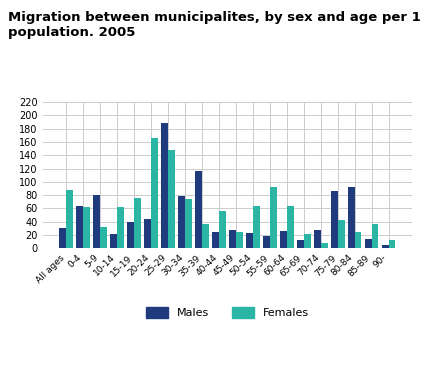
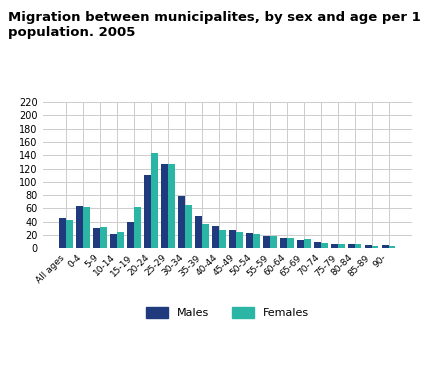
Males/All ages: 30 -> 45
Females/All ages: 88 -> 43
Males/5-9: 80 -> 30
Females/10-14: 62 -> 24
Females/15-19: 76 -> 62
Males/20-24: 44 -> 110
Females/20-24: 166 -> 143
Males/25-29: 188 -> 127
Females/25-29: 148 -> 127
Females/30-34: 74 -> 65
Males/35-39: 116 -> 48
Males/40-44: 24 -> 34
Females/40-44: 56 -> 28
Females/50-54: 64 -> 21
Females/55-59: 92 -> 18
Males/60-64: 26 -> 16
Females/60-64: 64 -> 16
Females/65-69: 22 -> 14
Males/70-74: 28 -> 10
Males/75-79: 86 -> 7
Females/75-79: 42 -> 7
Males/80-84: 92 -> 6
Females/80-84: 24 -> 6
Males/85-89: 14 -> 5
Females/85-89: 36 -> 4
Females/90-: 12 -> 4
